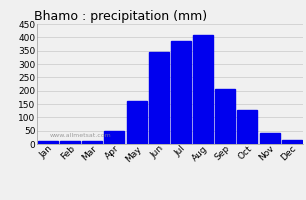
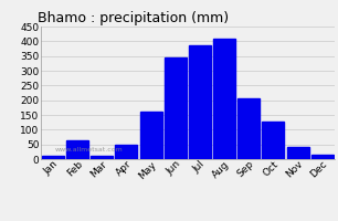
Feb: 10 -> 65
